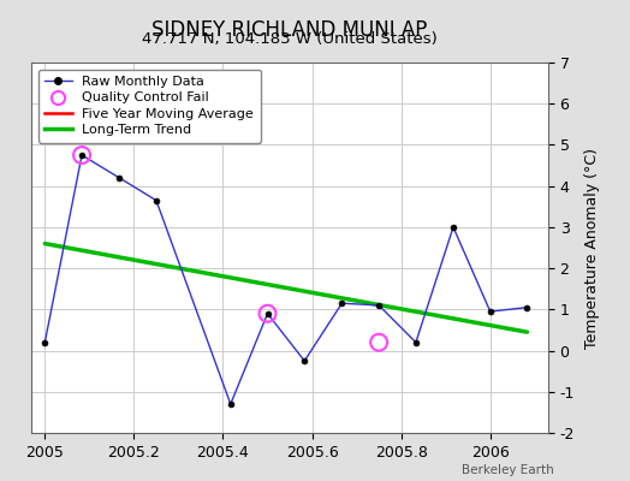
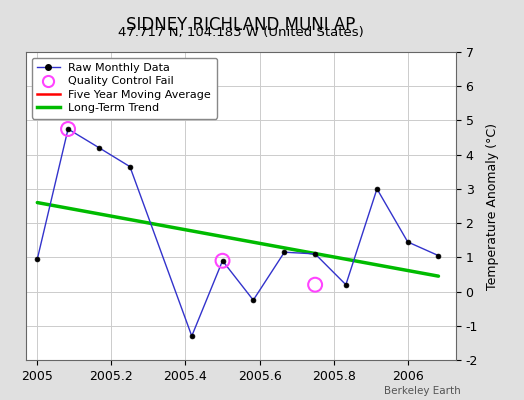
Raw Monthly Data/2005: 0.20 -> 0.95
Raw Monthly Data/2006: 0.95 -> 1.45
